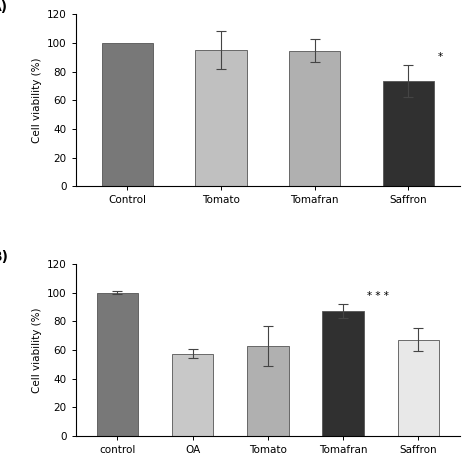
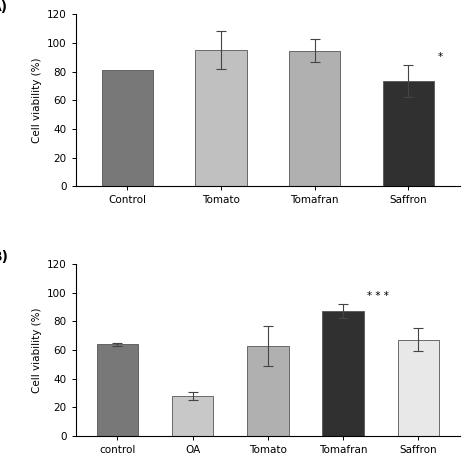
Control: 100 -> 81
control: 100 -> 64
OA: 58 -> 28
